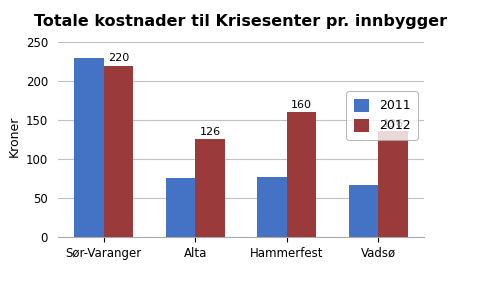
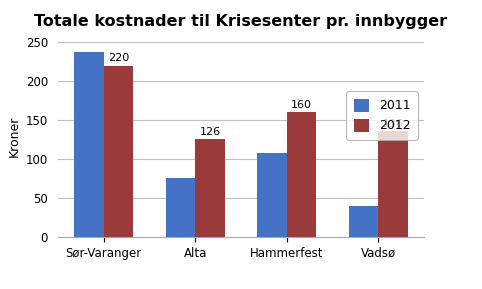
2011/Sør-Varanger: 230 -> 238
2011/Hammerfest: 77 -> 108
2011/Vadsø: 67 -> 40
